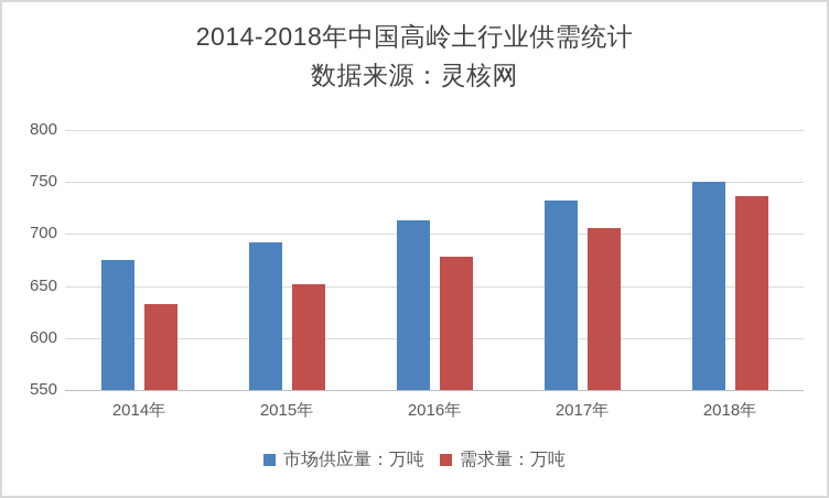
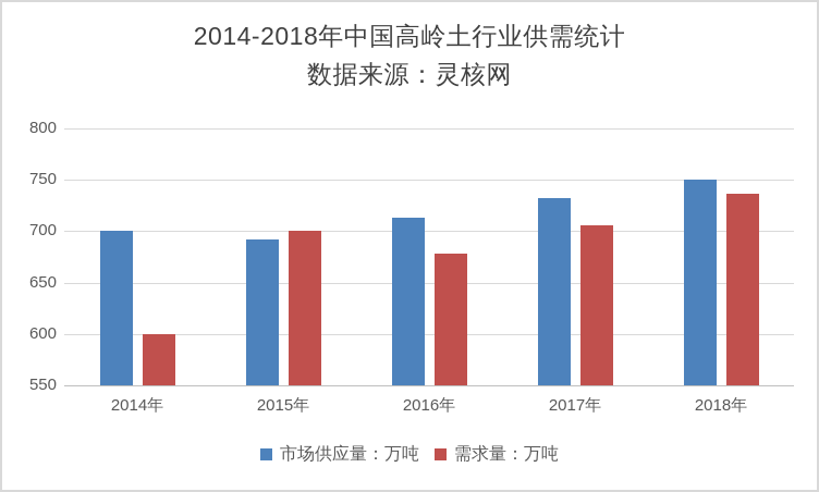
市场供应量：万吨/2014年: 680 -> 700
需求量：万吨/2014年: 630 -> 600
需求量：万吨/2015年: 650 -> 700
